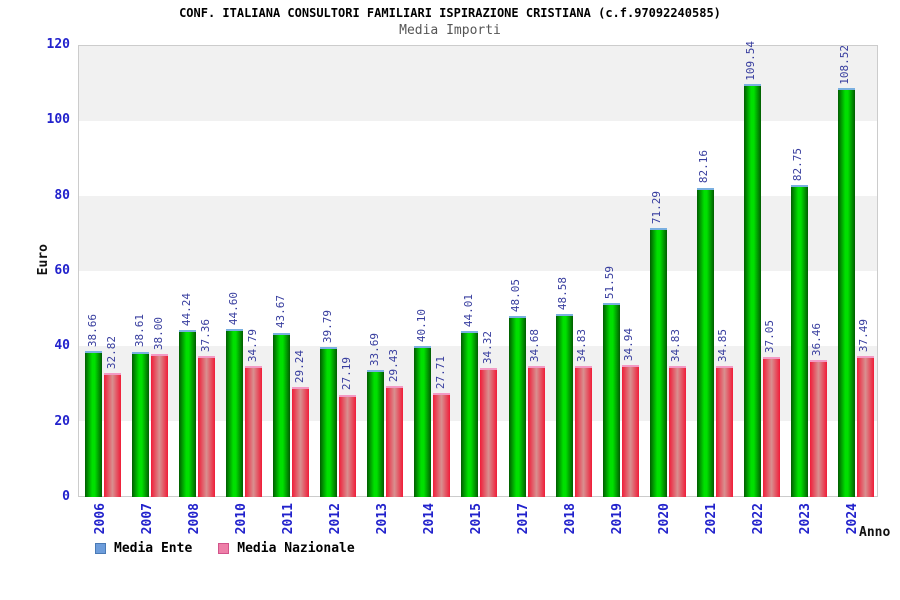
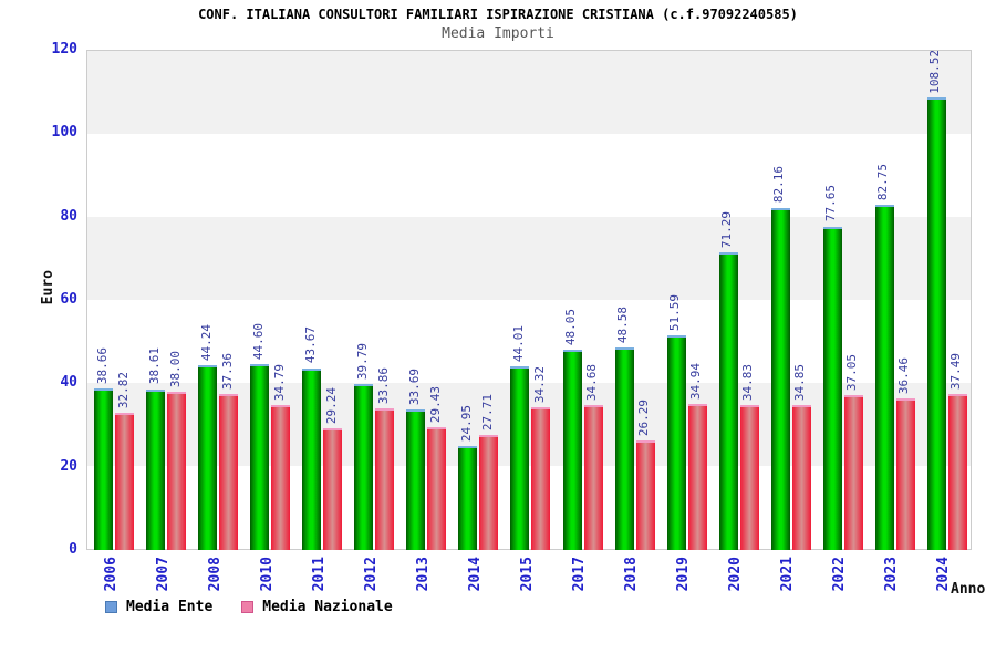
Media Nazionale/2012: 27.19 -> 33.86
Media Ente/2014: 40.10 -> 24.95
Media Nazionale/2018: 34.83 -> 26.29
Media Ente/2022: 109.54 -> 77.65
